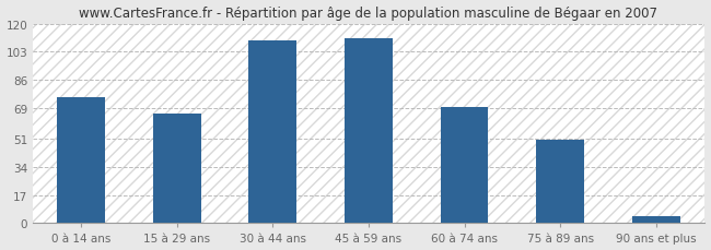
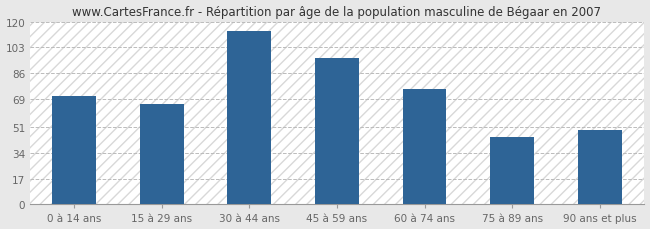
0 à 14 ans: 76 -> 71
30 à 44 ans: 110 -> 114
45 à 59 ans: 111 -> 96
60 à 74 ans: 70 -> 76
75 à 89 ans: 50 -> 44
90 ans et plus: 4 -> 49
